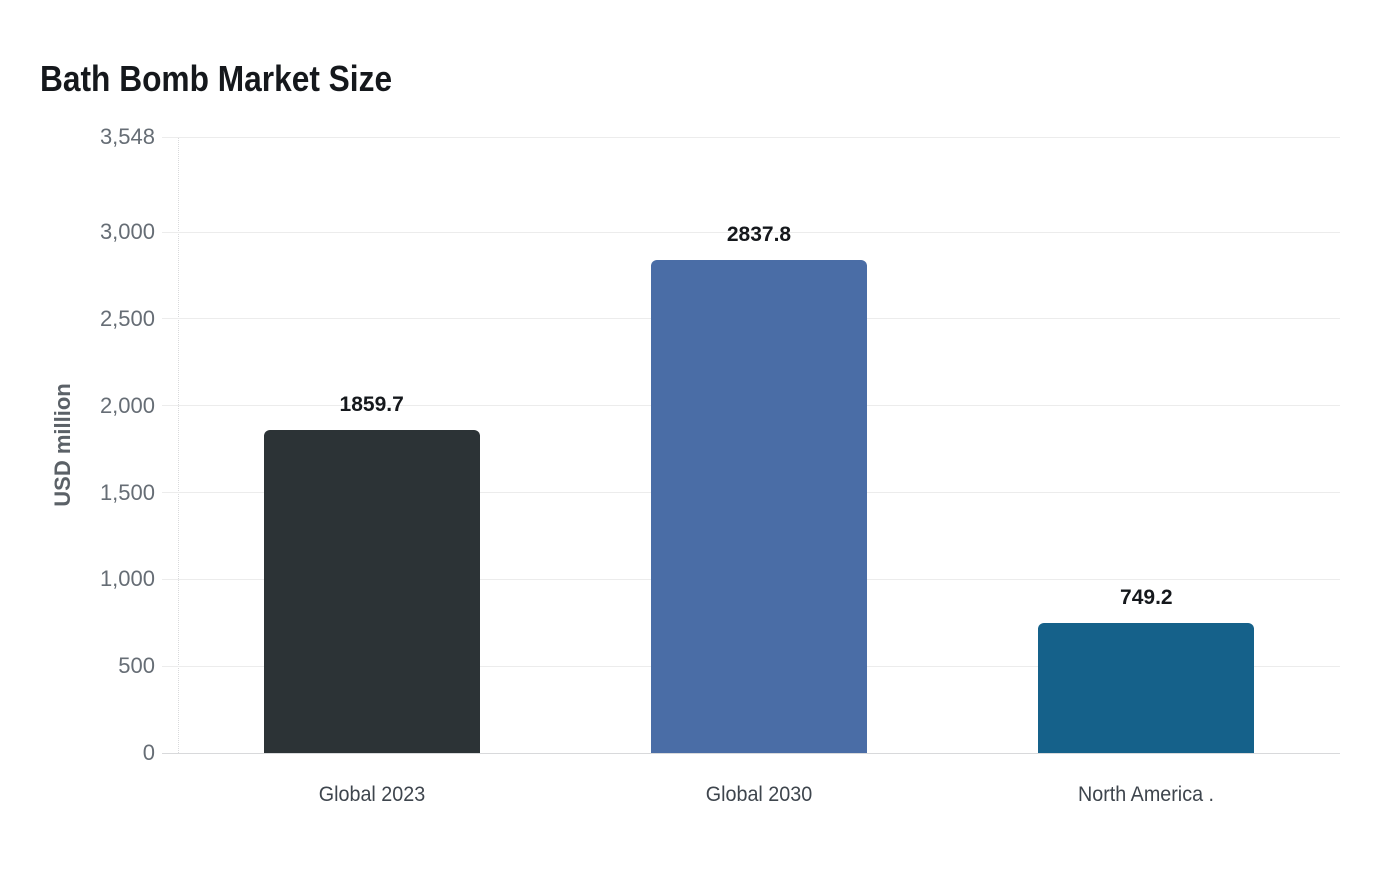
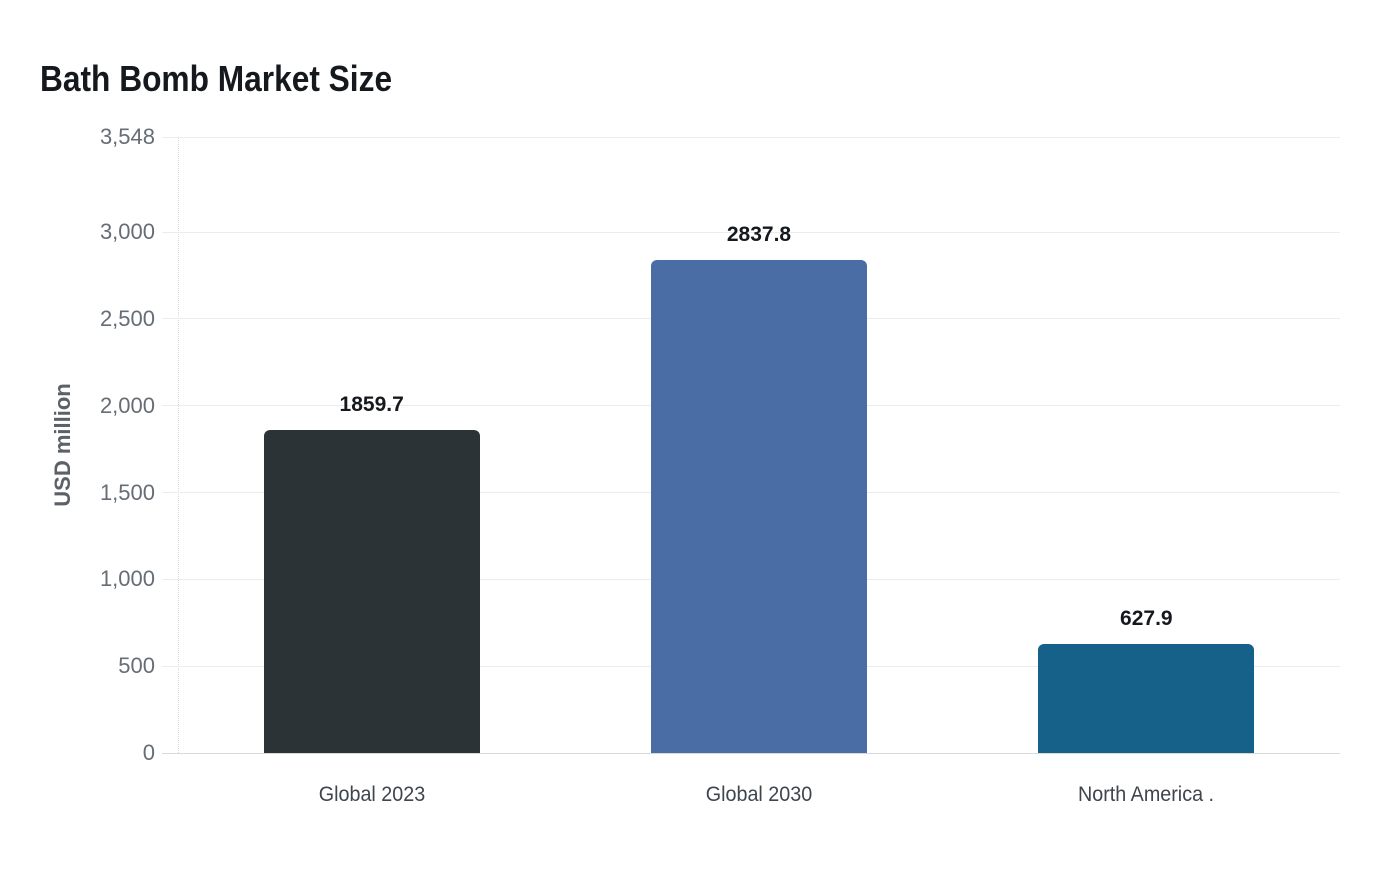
North America .: 749.2 -> 627.9
